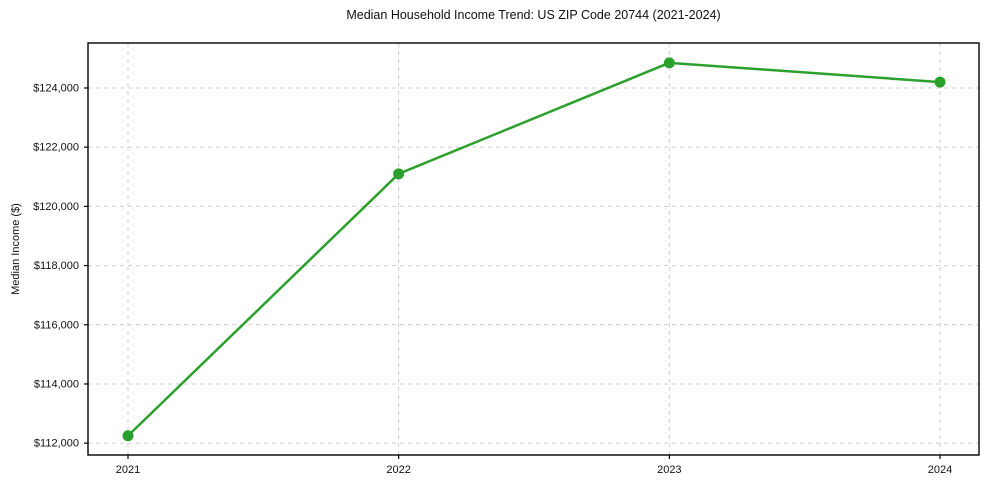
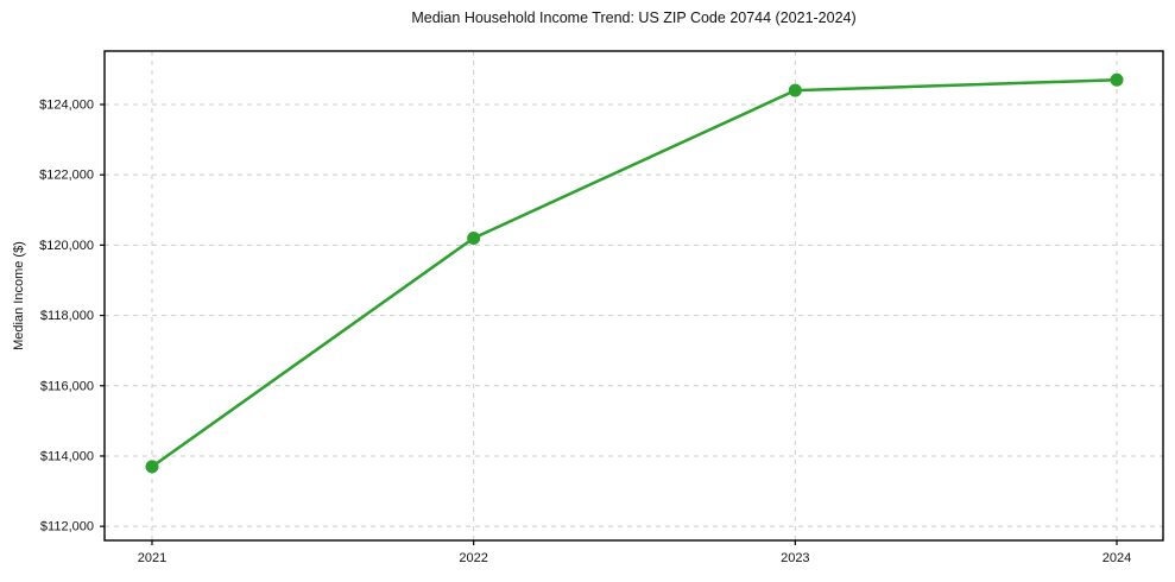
2021: $112200 -> $113700
2022: $121100 -> $120200
2023: $124800 -> $124400
2024: $124200 -> $124700
